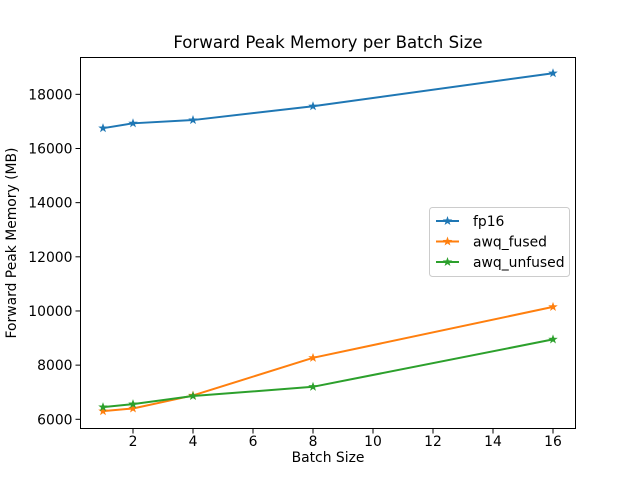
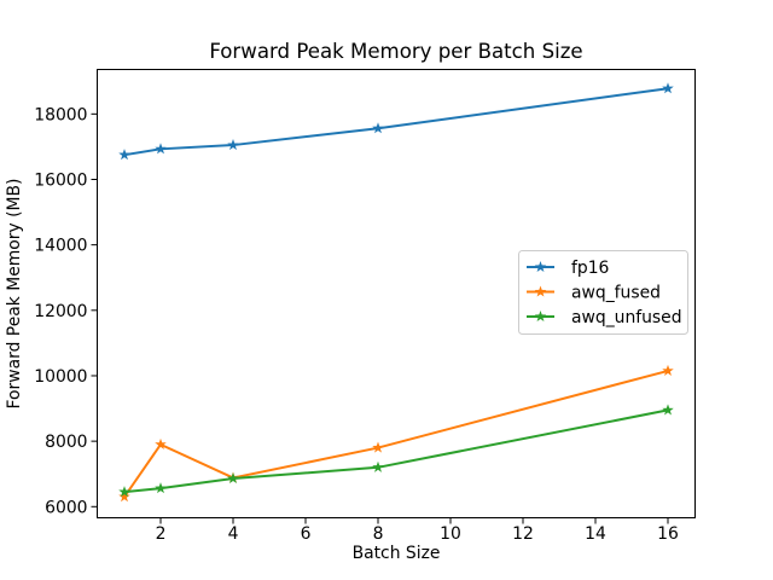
awq_fused/2: 6400 -> 7900
awq_fused/8: 8300 -> 7800
